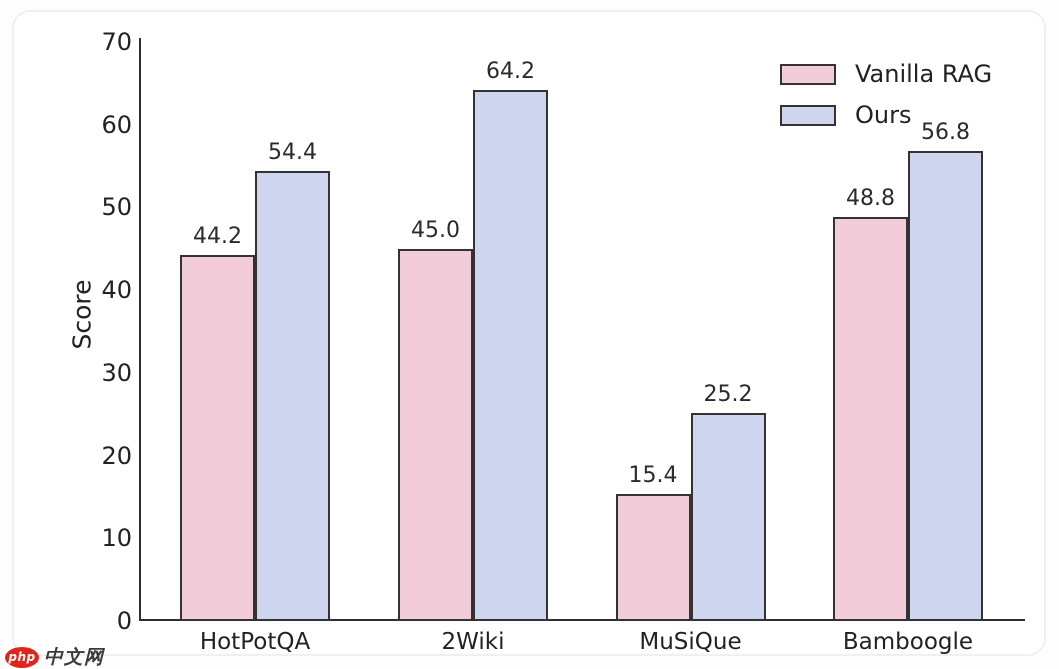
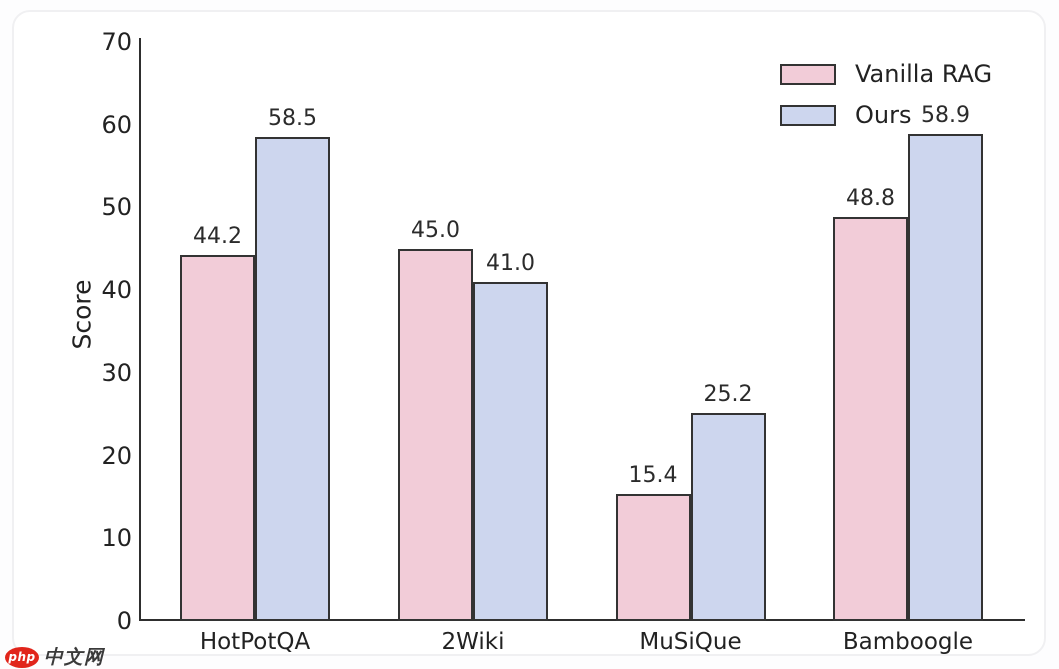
Ours/HotPotQA: 54.4 -> 58.5
Ours/2Wiki: 64.2 -> 41.0
Ours/Bamboogle: 56.8 -> 58.9
